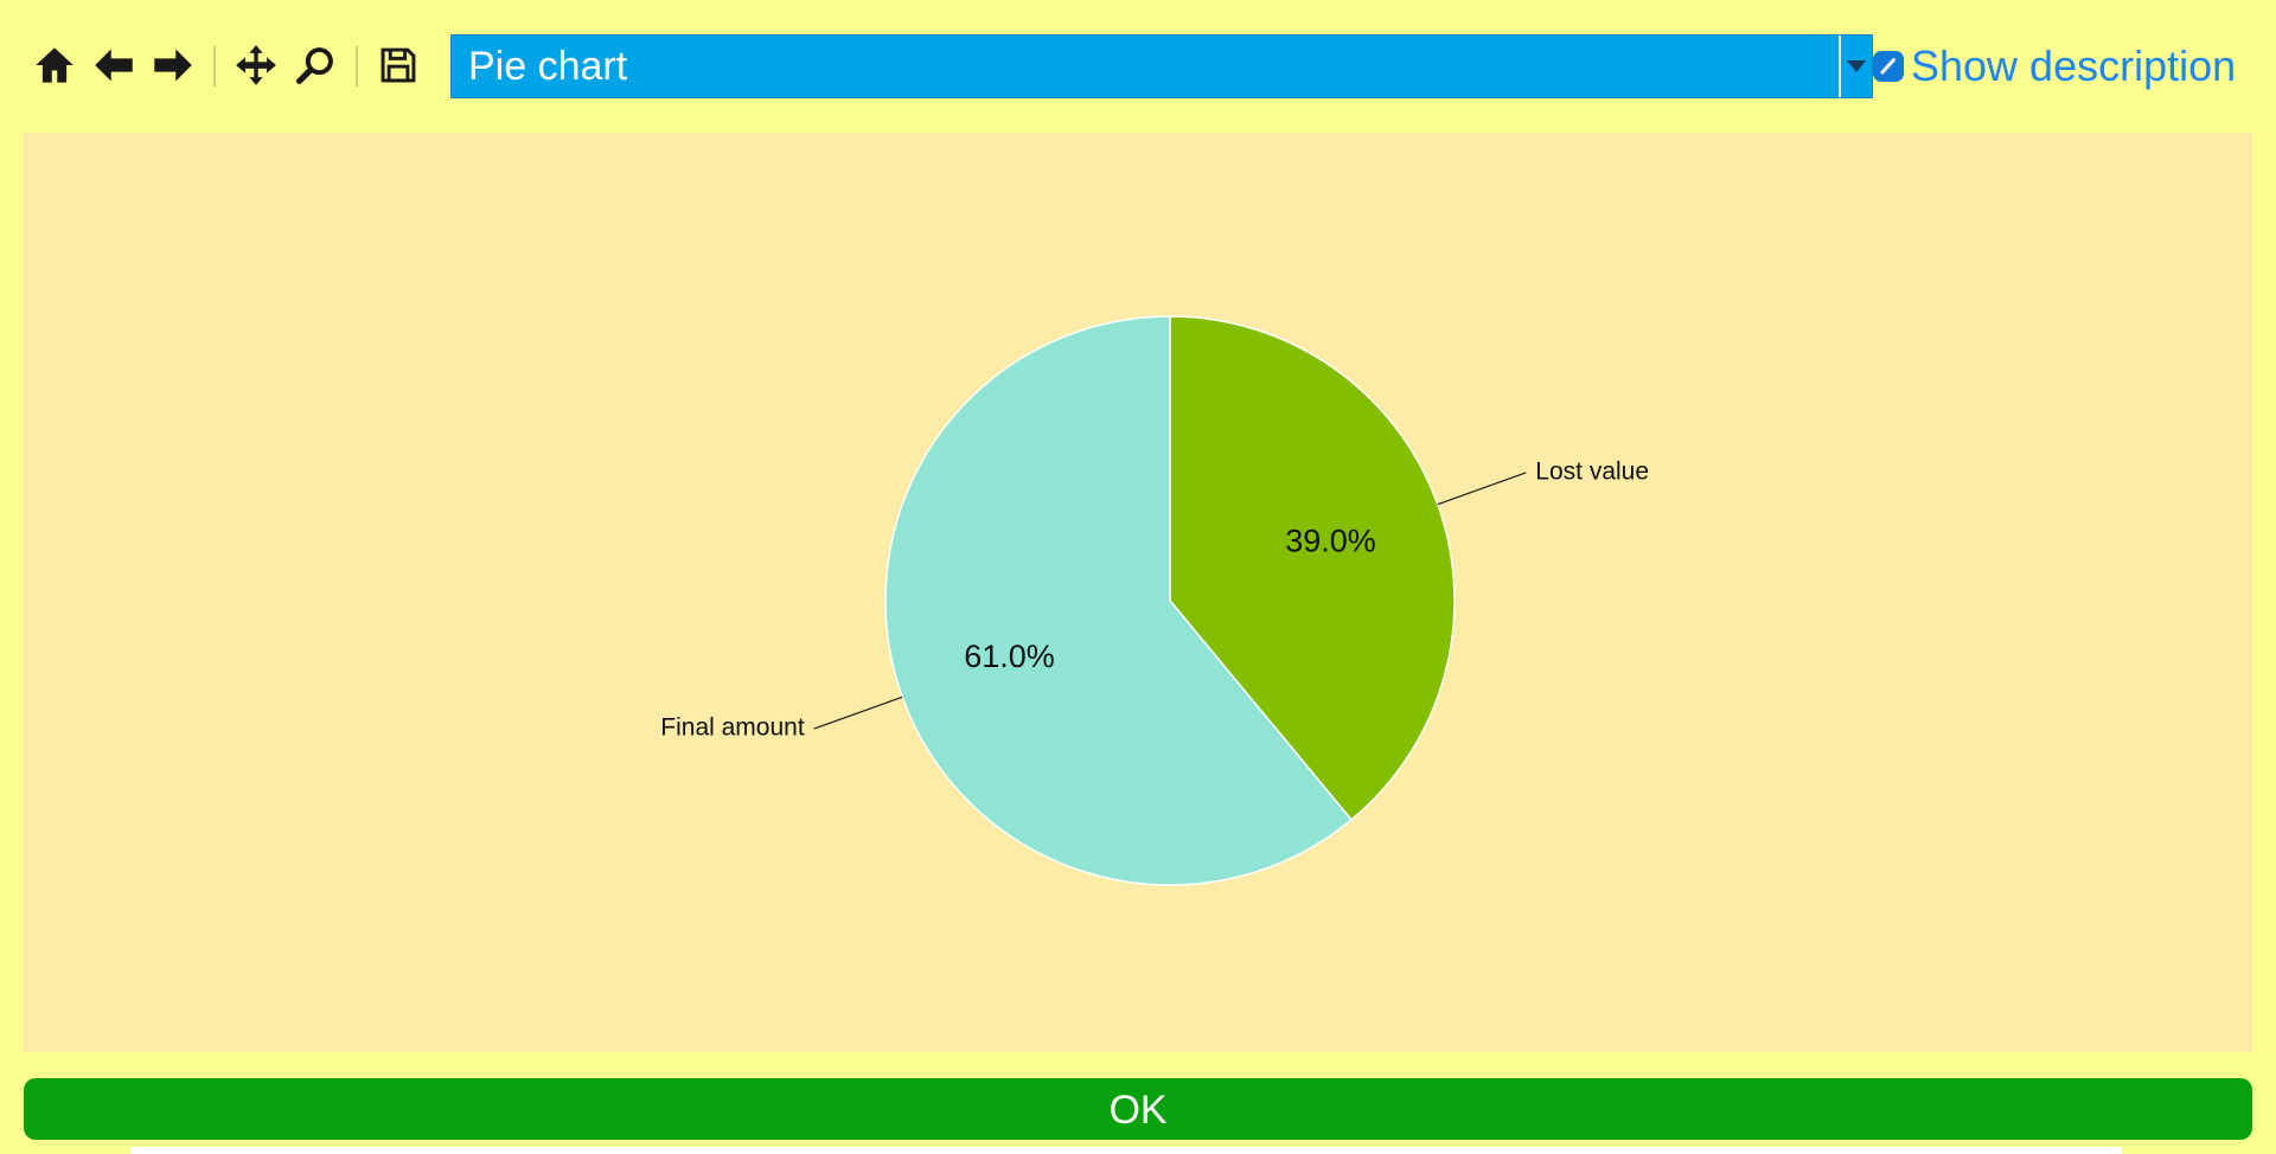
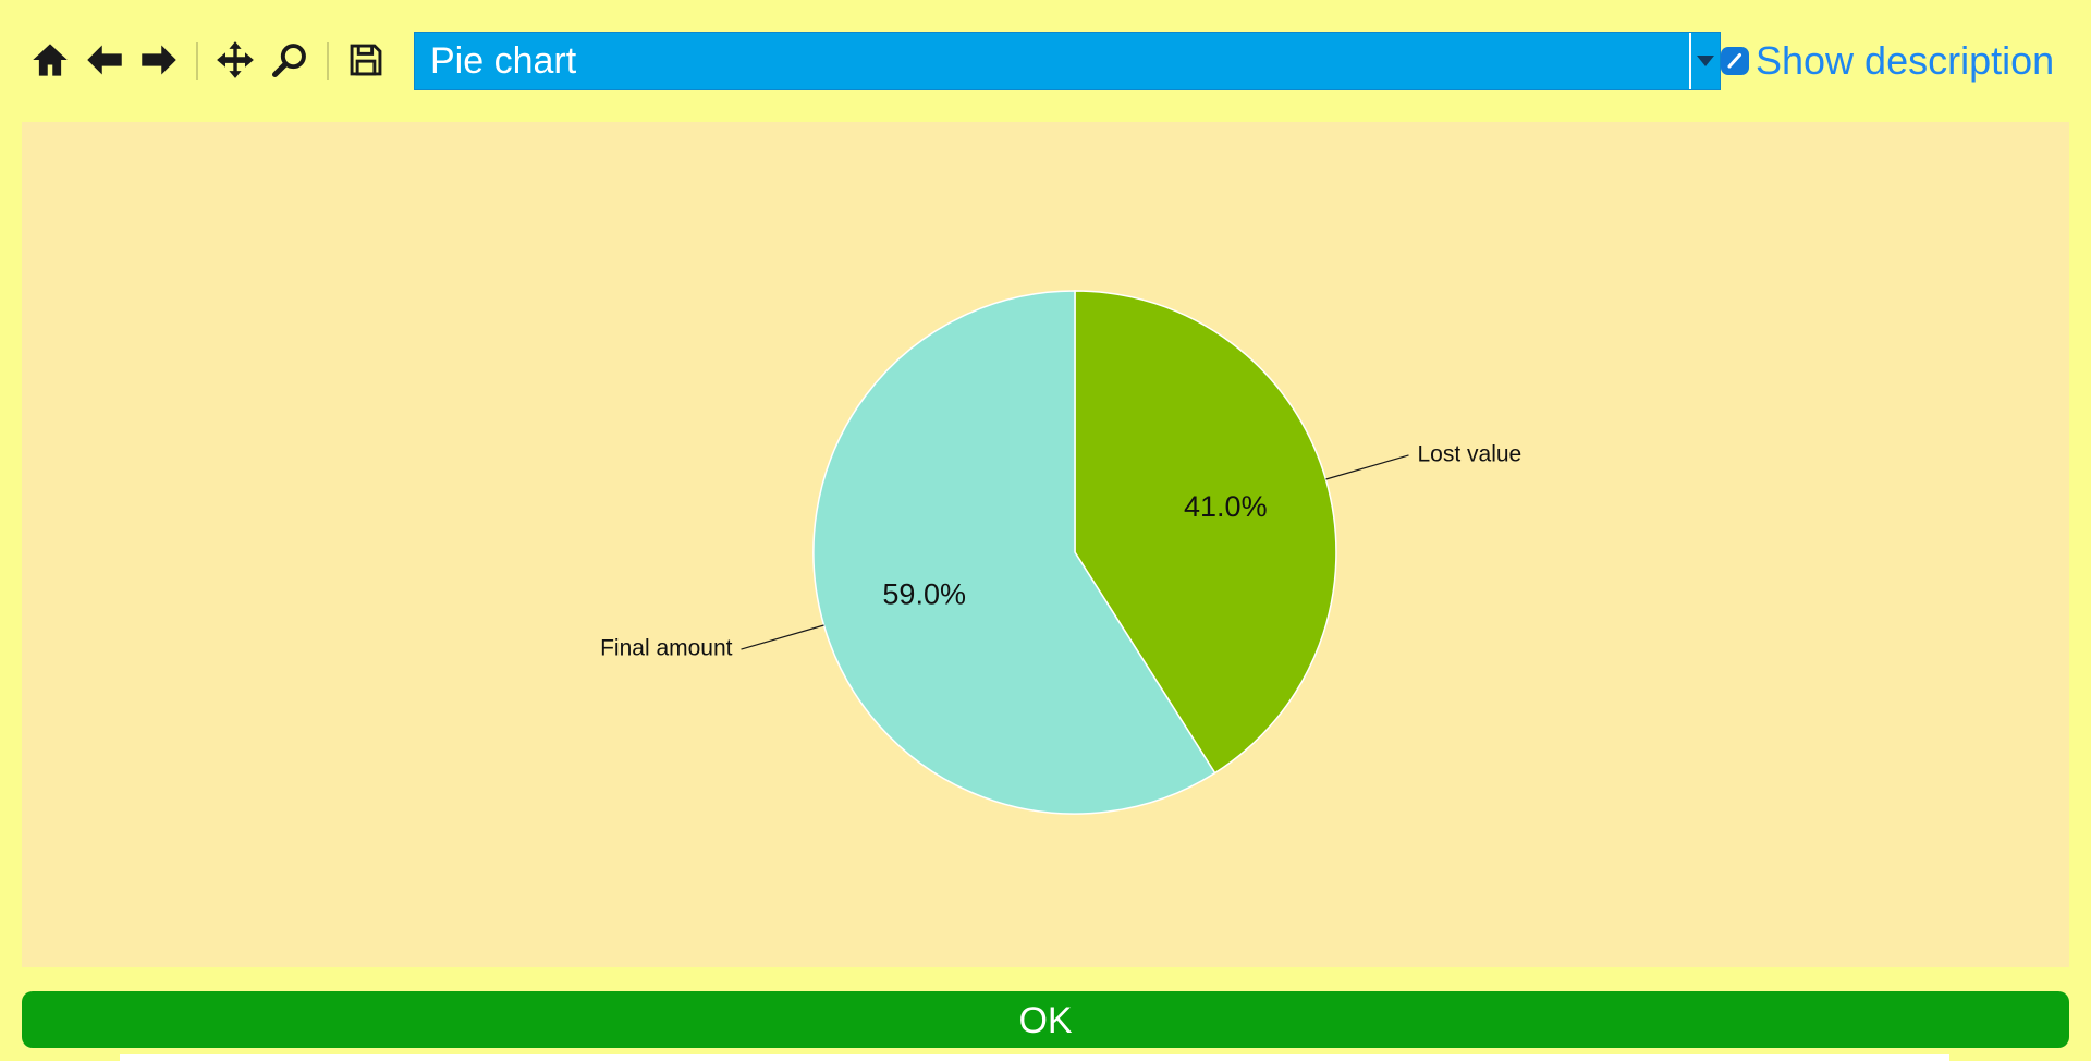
Lost value: 39.0% -> 41.0%
Final amount: 61.0% -> 59.0%
